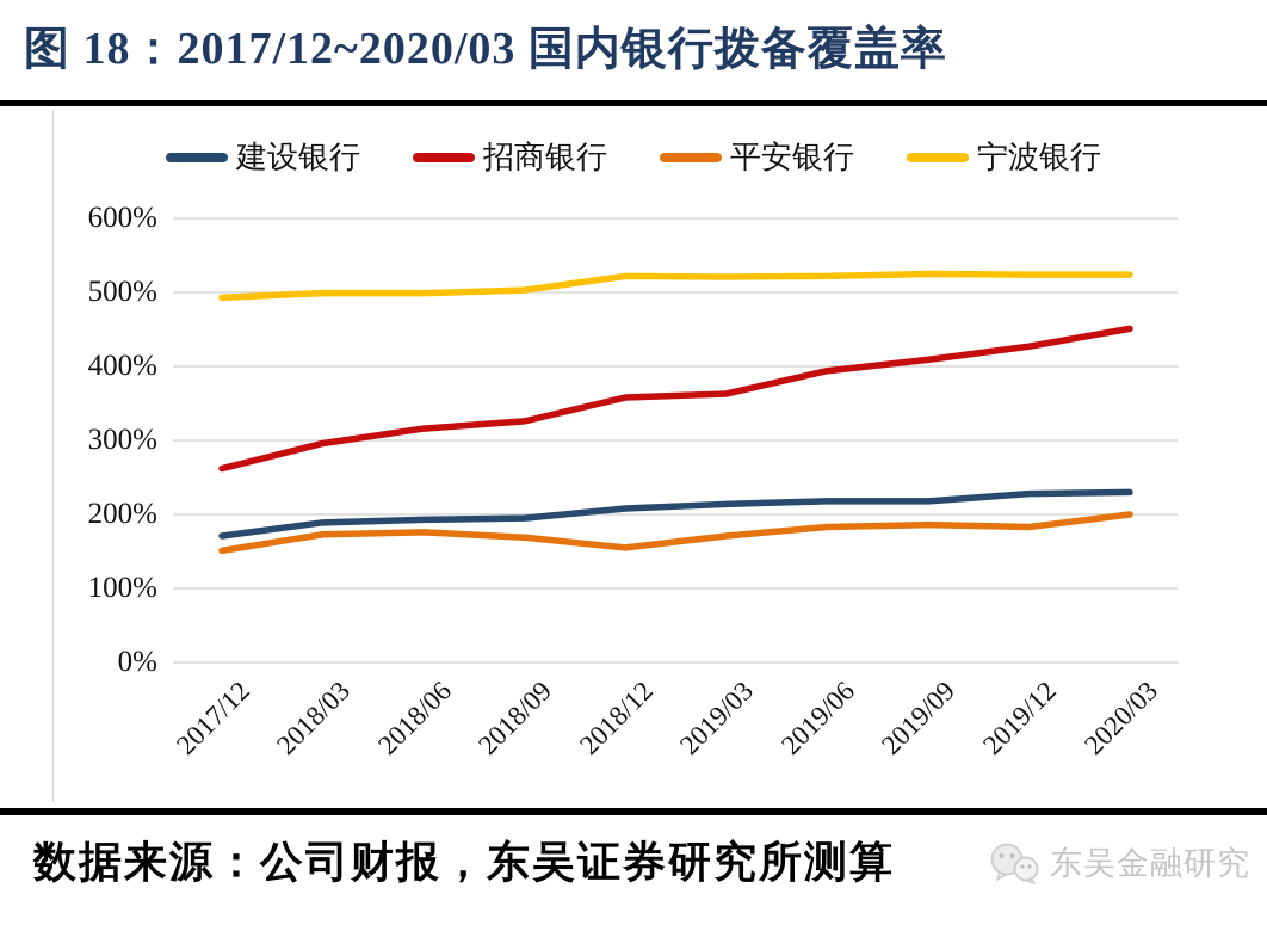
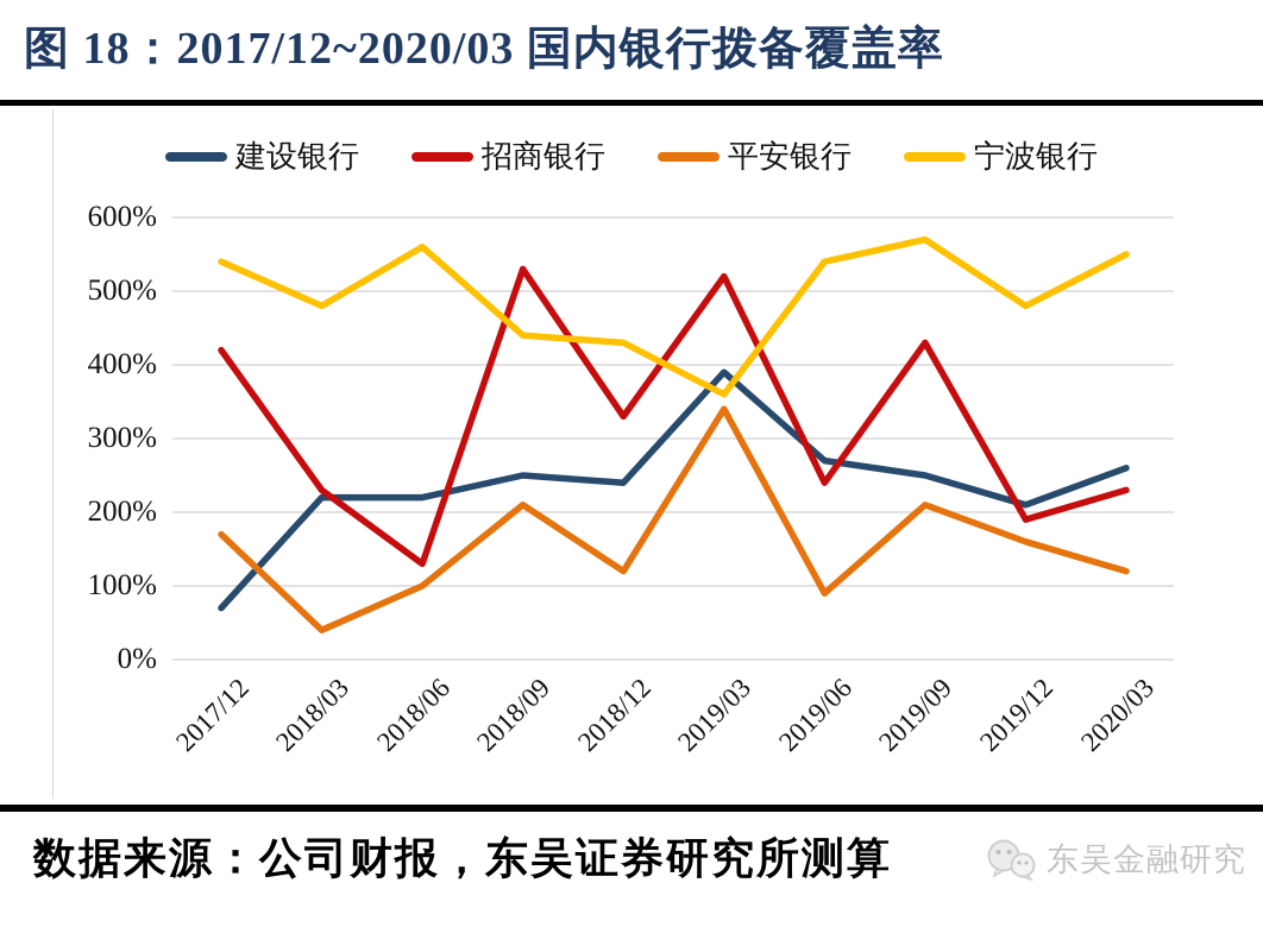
建设银行/2017/12: 170% -> 70%
招商银行/2017/12: 260% -> 420%
平安银行/2017/12: 150% -> 170%
宁波银行/2017/12: 490% -> 540%
建设银行/2018/03: 190% -> 220%
招商银行/2018/03: 300% -> 230%
平安银行/2018/03: 170% -> 40%
宁波银行/2018/03: 500% -> 480%
建设银行/2018/06: 190% -> 220%
招商银行/2018/06: 320% -> 130%
平安银行/2018/06: 180% -> 100%
宁波银行/2018/06: 500% -> 560%
建设银行/2018/09: 200% -> 250%
招商银行/2018/09: 330% -> 530%
平安银行/2018/09: 170% -> 210%
宁波银行/2018/09: 500% -> 440%
建设银行/2018/12: 210% -> 240%
招商银行/2018/12: 360% -> 330%
平安银行/2018/12: 160% -> 120%
宁波银行/2018/12: 520% -> 430%
建设银行/2019/03: 210% -> 390%
招商银行/2019/03: 360% -> 520%
平安银行/2019/03: 170% -> 340%
宁波银行/2019/03: 520% -> 360%
建设银行/2019/06: 220% -> 270%
招商银行/2019/06: 390% -> 240%
平安银行/2019/06: 180% -> 90%
宁波银行/2019/06: 520% -> 540%
建设银行/2019/09: 220% -> 250%
招商银行/2019/09: 410% -> 430%
平安银行/2019/09: 190% -> 210%
宁波银行/2019/09: 520% -> 570%
建设银行/2019/12: 230% -> 210%
招商银行/2019/12: 430% -> 190%
平安银行/2019/12: 180% -> 160%
宁波银行/2019/12: 520% -> 480%
建设银行/2020/03: 230% -> 260%
招商银行/2020/03: 450% -> 230%
平安银行/2020/03: 200% -> 120%
宁波银行/2020/03: 520% -> 550%
